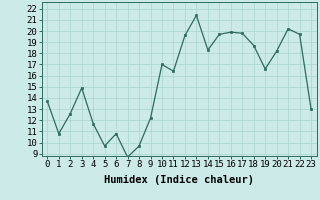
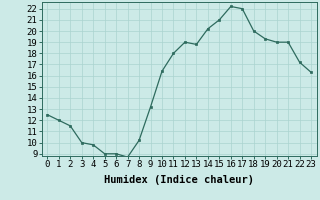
0: 13.7 -> 12.5
1: 10.8 -> 12.0
2: 12.6 -> 11.5
3: 14.9 -> 10.0
4: 11.7 -> 9.8
5: 9.7 -> 9.0
6: 10.8 -> 9.0
8: 9.7 -> 10.2
9: 12.2 -> 13.2
10: 17.0 -> 16.4
11: 16.4 -> 18.0
12: 19.6 -> 19.0
13: 21.4 -> 18.8
14: 18.3 -> 20.2
15: 19.7 -> 21.0
16: 19.9 -> 22.2
17: 19.8 -> 22.0
18: 18.7 -> 20.0
19: 16.6 -> 19.3
20: 18.2 -> 19.0
21: 20.2 -> 19.0
22: 19.7 -> 17.2
23: 13.0 -> 16.3
